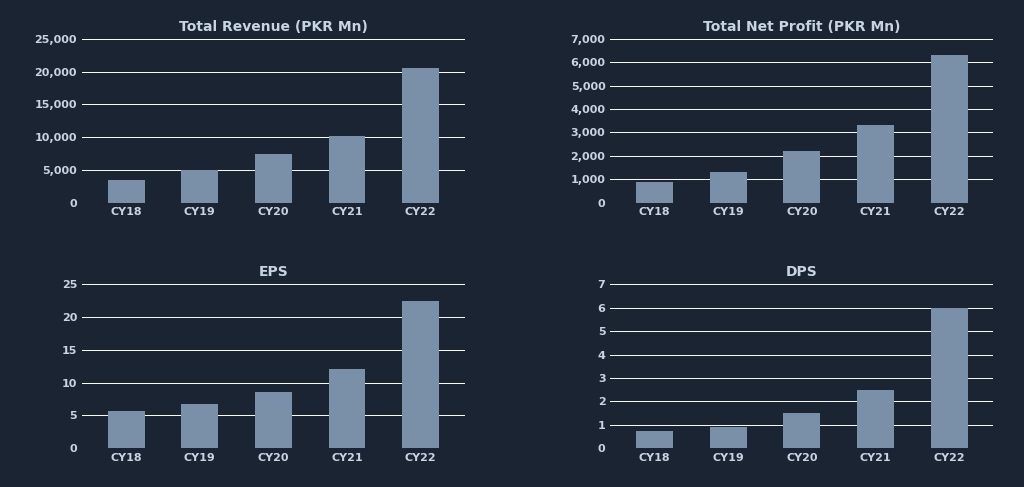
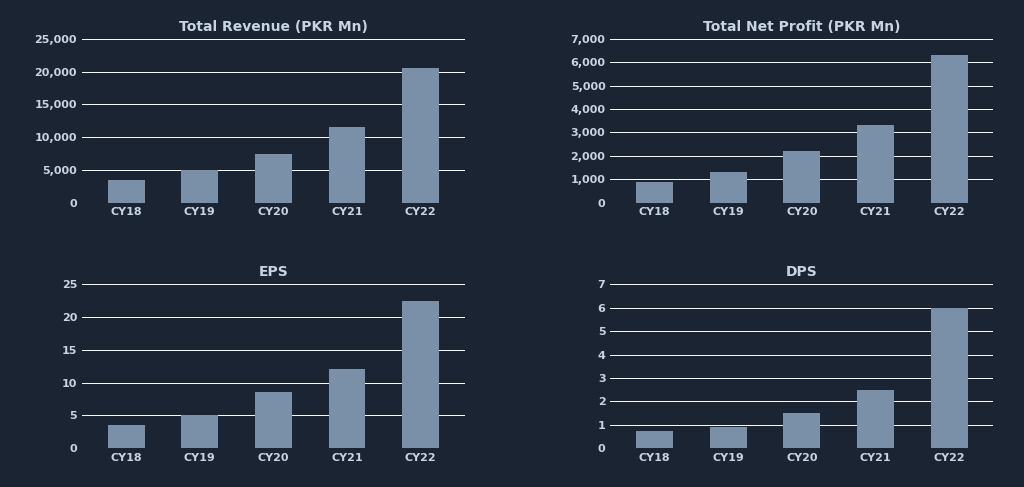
Total Revenue (PKR Mn)/CY21: 10,200 -> 11,500
EPS/CY18: 5.6 -> 3.5
EPS/CY19: 6.8 -> 5.0
